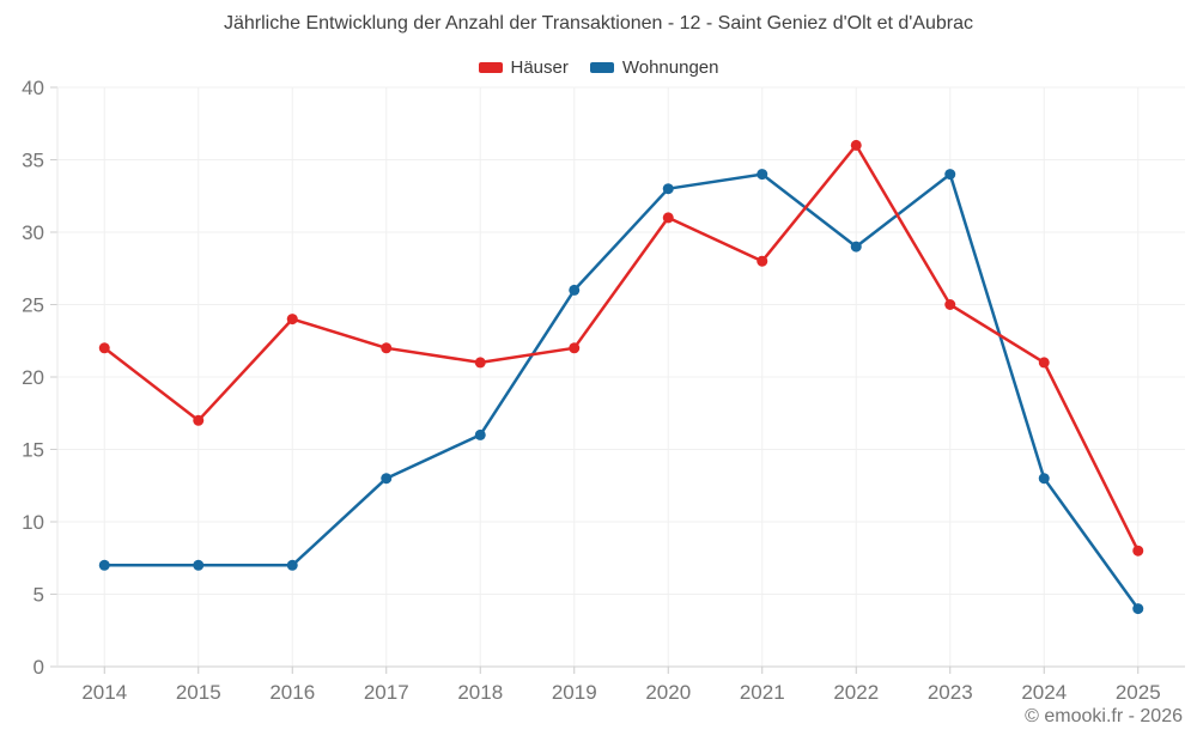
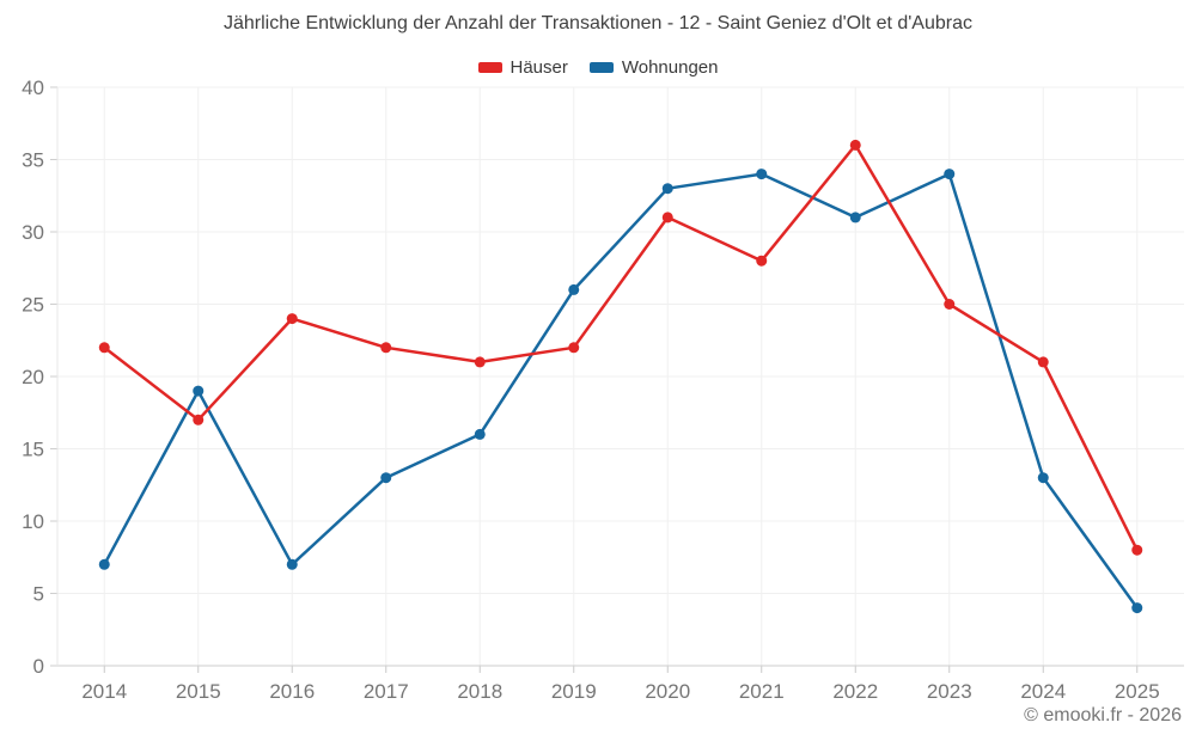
Wohnungen/2015: 7 -> 19
Wohnungen/2022: 29 -> 31
